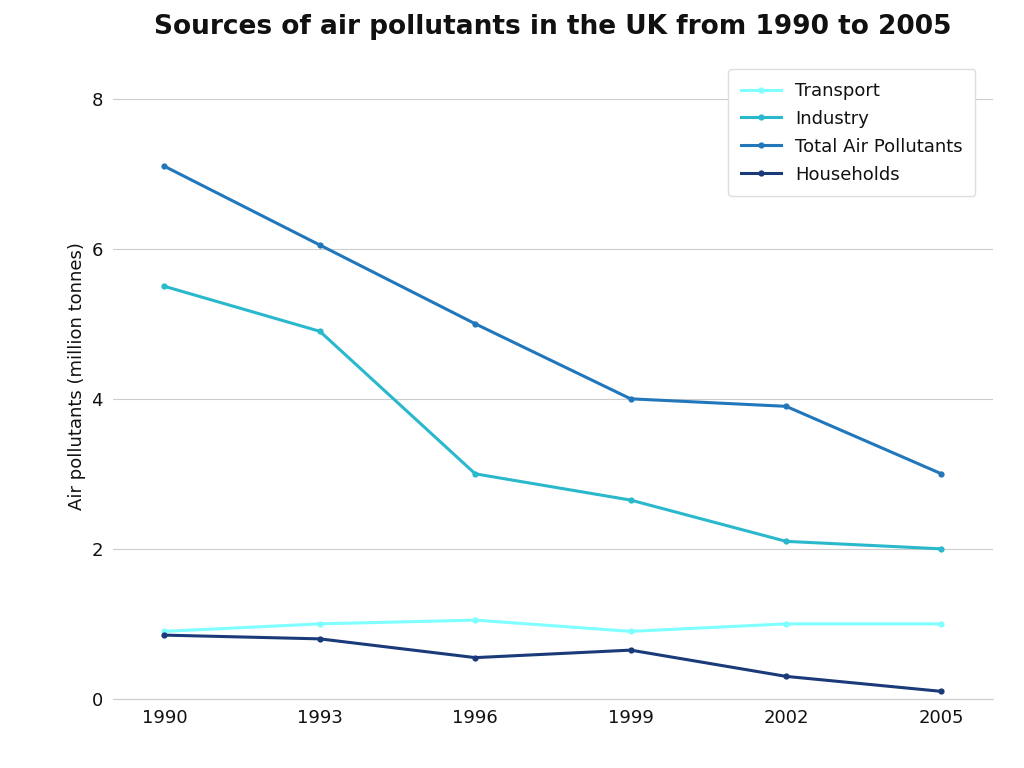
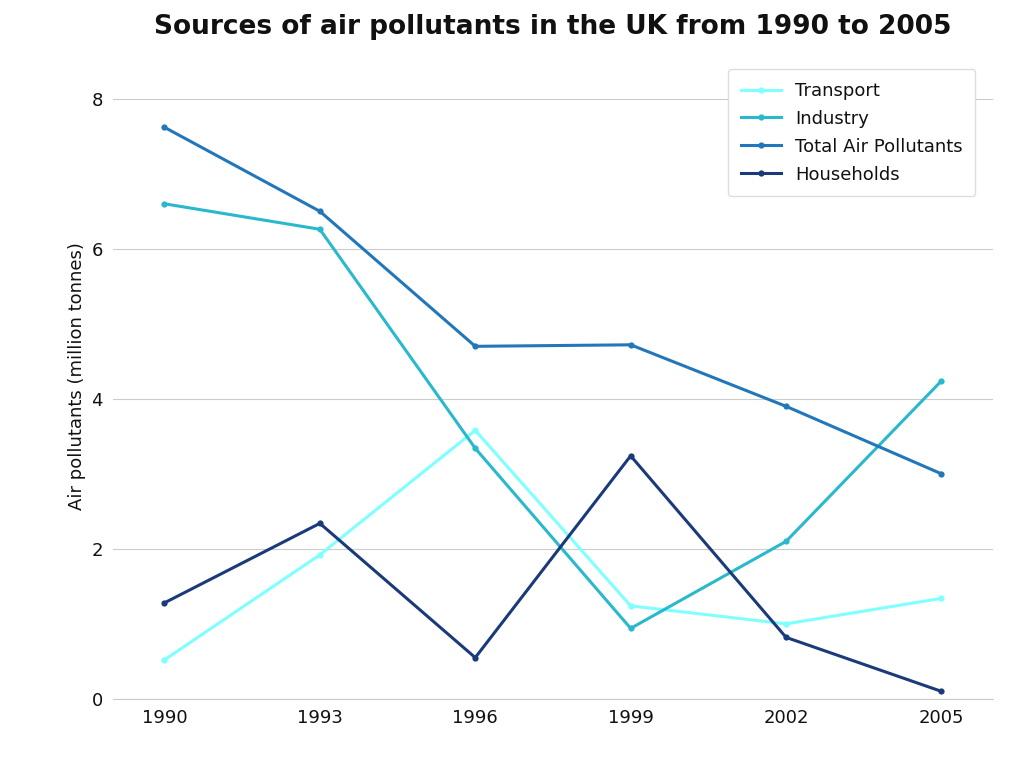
Transport/1990: 0.90 -> 0.52
Industry/1990: 5.50 -> 6.60
Total Air Pollutants/1990: 7.10 -> 7.62
Households/1990: 0.85 -> 1.28
Transport/1993: 1.00 -> 1.92
Industry/1993: 4.90 -> 6.26
Total Air Pollutants/1993: 6.05 -> 6.50
Households/1993: 0.80 -> 2.34
Transport/1996: 1.05 -> 3.58
Industry/1996: 3.00 -> 3.34
Total Air Pollutants/1996: 5.00 -> 4.70
Transport/1999: 0.90 -> 1.24
Industry/1999: 2.65 -> 0.94
Total Air Pollutants/1999: 4.00 -> 4.72
Households/1999: 0.65 -> 3.24
Households/2002: 0.30 -> 0.82
Transport/2005: 1.00 -> 1.34
Industry/2005: 2.00 -> 4.24
